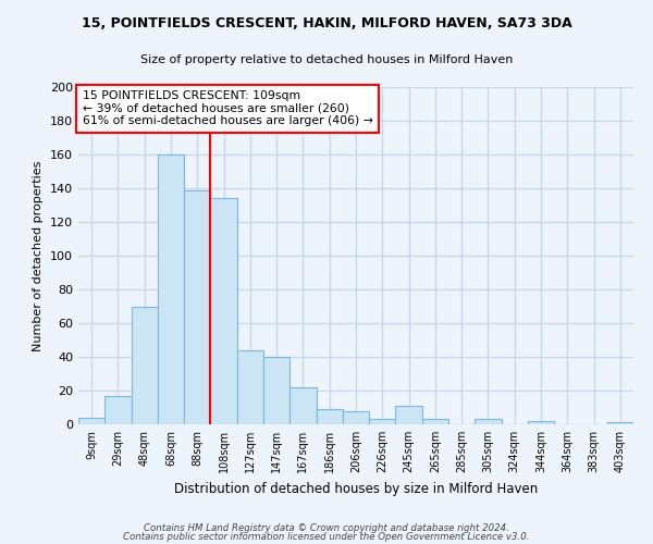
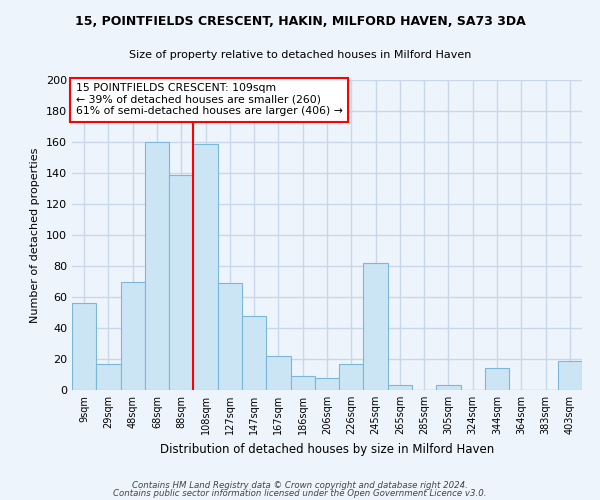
9sqm: 4 -> 56
108sqm: 134 -> 159
127sqm: 44 -> 69
147sqm: 40 -> 48
226sqm: 3 -> 17
245sqm: 11 -> 82
344sqm: 2 -> 14
403sqm: 1 -> 19
